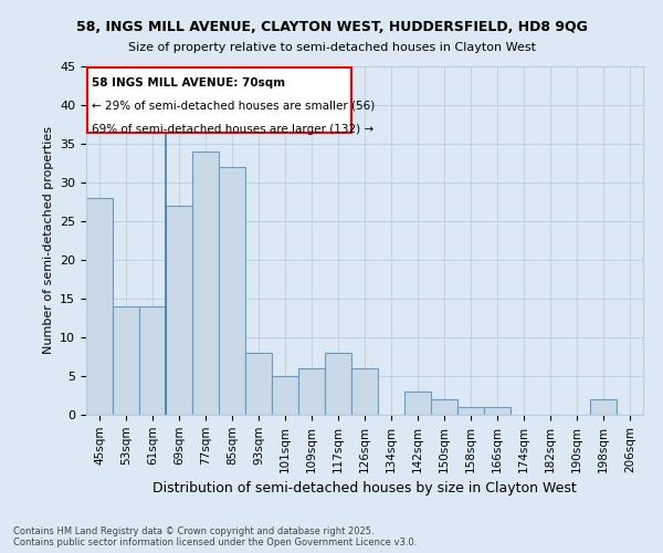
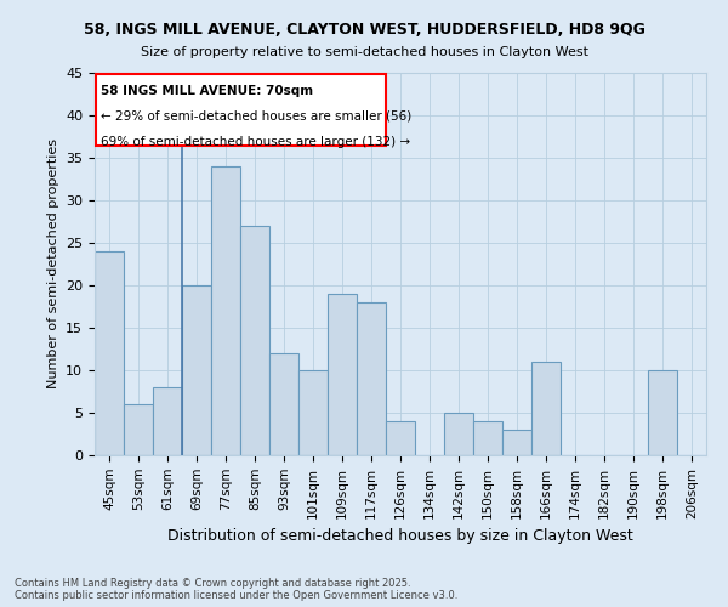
45sqm: 28 -> 24
53sqm: 14 -> 6
61sqm: 14 -> 8
69sqm: 27 -> 20
85sqm: 32 -> 27
93sqm: 8 -> 12
101sqm: 5 -> 10
109sqm: 6 -> 19
117sqm: 8 -> 18
126sqm: 6 -> 4
142sqm: 3 -> 5
150sqm: 2 -> 4
158sqm: 1 -> 3
166sqm: 1 -> 11
198sqm: 2 -> 10
